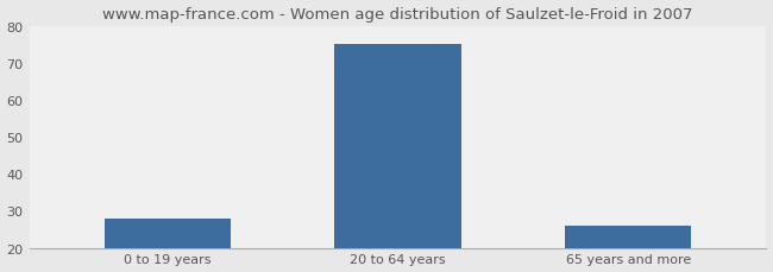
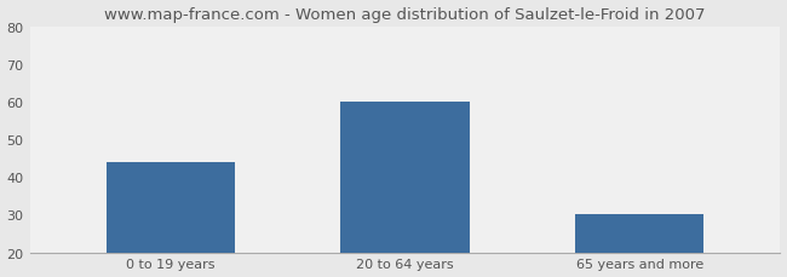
0 to 19 years: 28 -> 44
20 to 64 years: 75 -> 60
65 years and more: 26 -> 30
